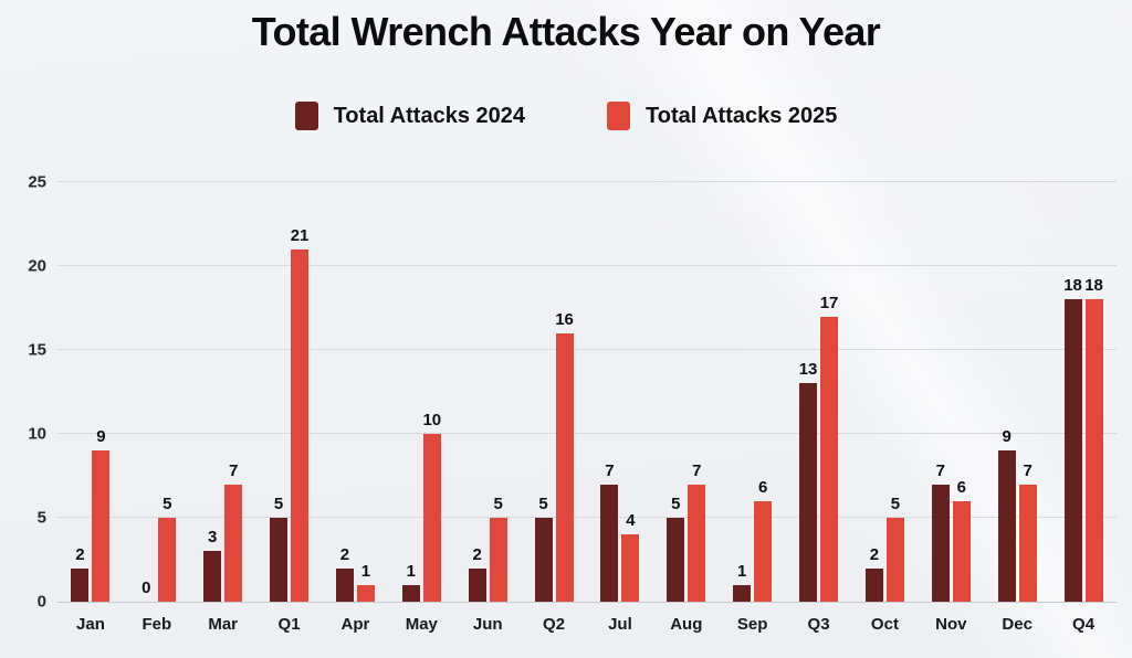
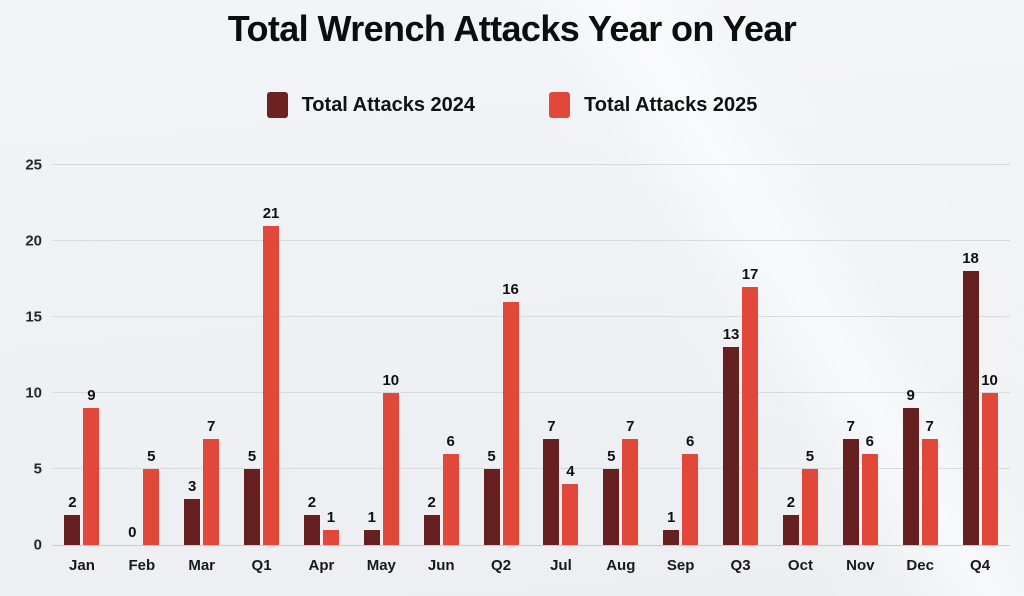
Total Attacks 2025/Jun: 5 -> 6
Total Attacks 2025/Q4: 18 -> 10
